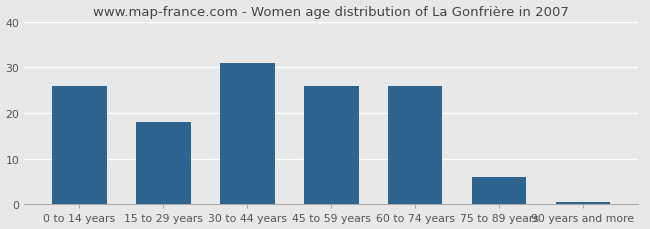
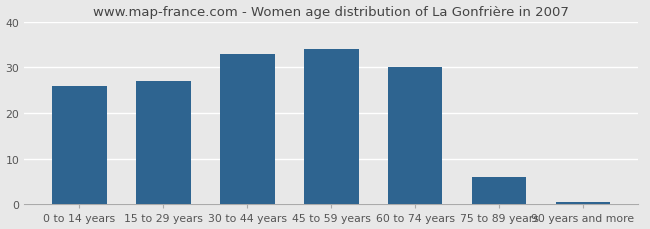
15 to 29 years: 18.0 -> 27.0
30 to 44 years: 31.0 -> 33.0
45 to 59 years: 26.0 -> 34.0
60 to 74 years: 26.0 -> 30.0
